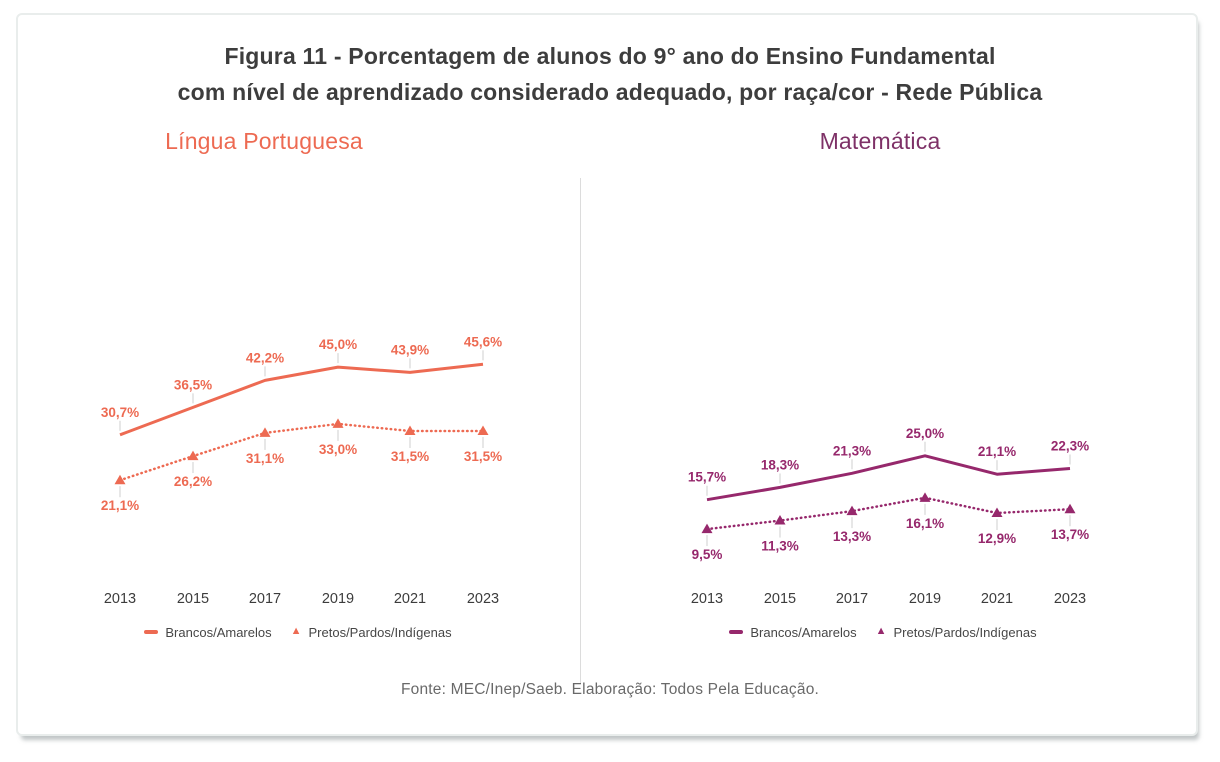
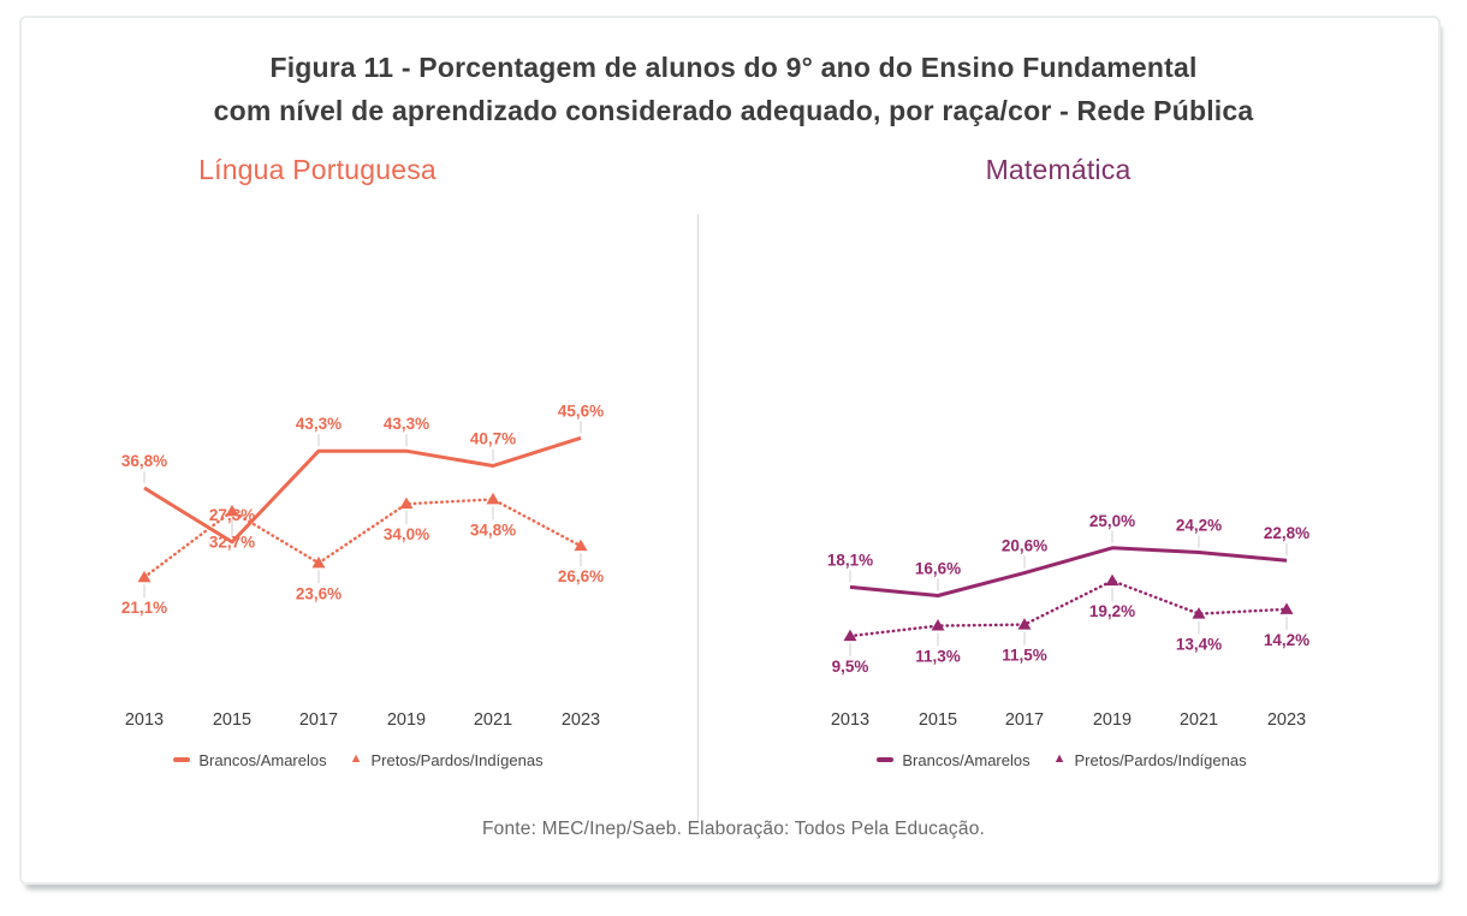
Língua Portuguesa/Brancos/Amarelos/2013: 30,7% -> 36,8%
Língua Portuguesa/Brancos/Amarelos/2015: 36,5% -> 27,3%
Língua Portuguesa/Pretos/Pardos/Indígenas/2015: 26,2% -> 32,7%
Língua Portuguesa/Brancos/Amarelos/2017: 42,2% -> 43,3%
Língua Portuguesa/Pretos/Pardos/Indígenas/2017: 31,1% -> 23,6%
Língua Portuguesa/Brancos/Amarelos/2019: 45,0% -> 43,3%
Língua Portuguesa/Pretos/Pardos/Indígenas/2019: 33,0% -> 34,0%
Língua Portuguesa/Brancos/Amarelos/2021: 43,9% -> 40,7%
Língua Portuguesa/Pretos/Pardos/Indígenas/2021: 31,5% -> 34,8%
Língua Portuguesa/Pretos/Pardos/Indígenas/2023: 31,5% -> 26,6%
Matemática/Brancos/Amarelos/2013: 15,7% -> 18,1%
Matemática/Brancos/Amarelos/2015: 18,3% -> 16,6%
Matemática/Brancos/Amarelos/2017: 21,3% -> 20,6%
Matemática/Pretos/Pardos/Indígenas/2017: 13,3% -> 11,5%
Matemática/Pretos/Pardos/Indígenas/2019: 16,1% -> 19,2%
Matemática/Brancos/Amarelos/2021: 21,1% -> 24,2%
Matemática/Pretos/Pardos/Indígenas/2021: 12,9% -> 13,4%
Matemática/Brancos/Amarelos/2023: 22,3% -> 22,8%
Matemática/Pretos/Pardos/Indígenas/2023: 13,7% -> 14,2%
